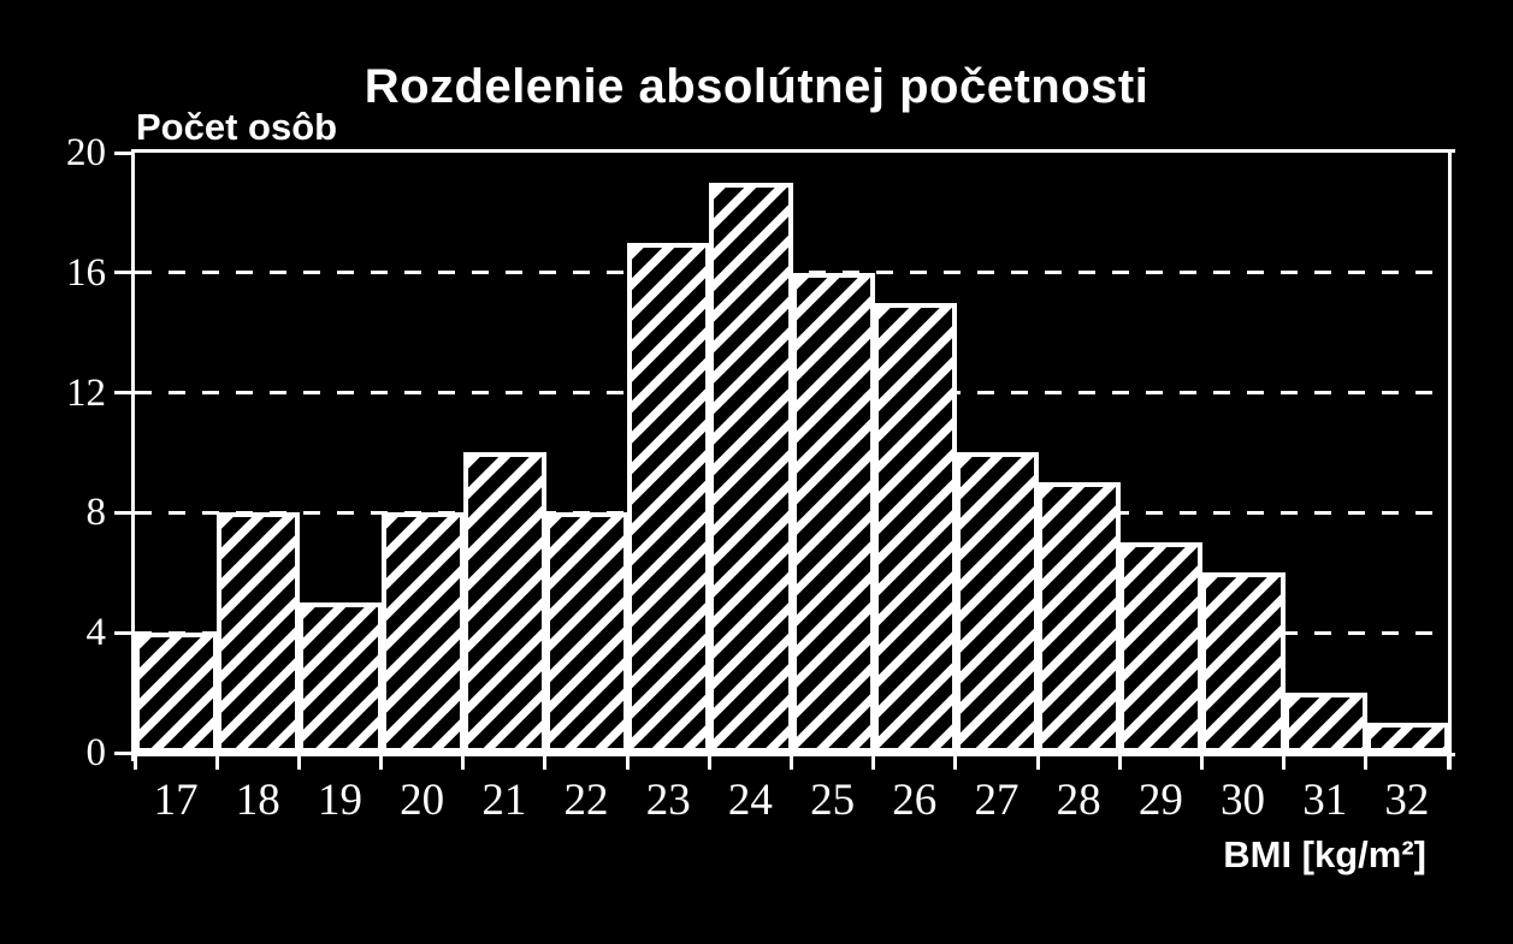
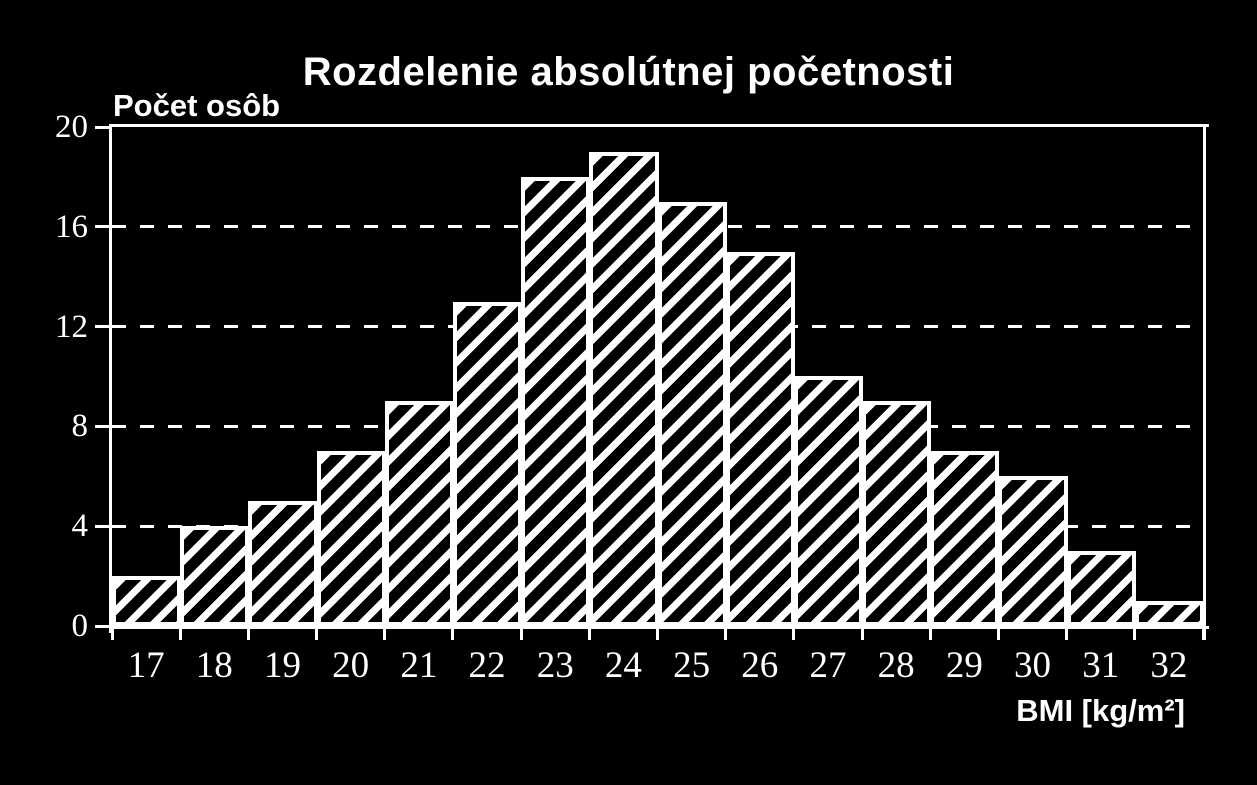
17: 4 -> 2
18: 8 -> 4
20: 8 -> 7
21: 10 -> 9
22: 8 -> 13
23: 17 -> 18
25: 16 -> 17
31: 2 -> 3
